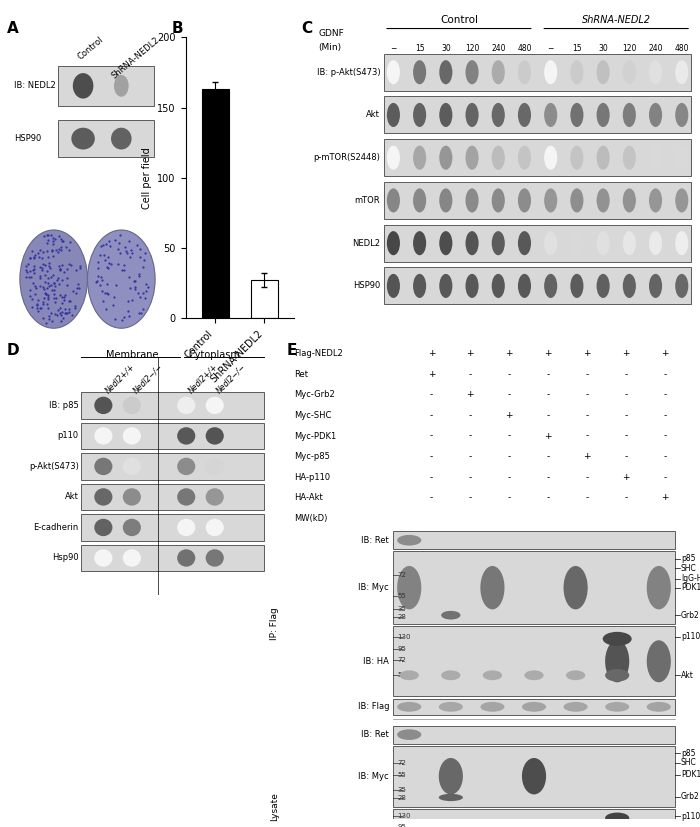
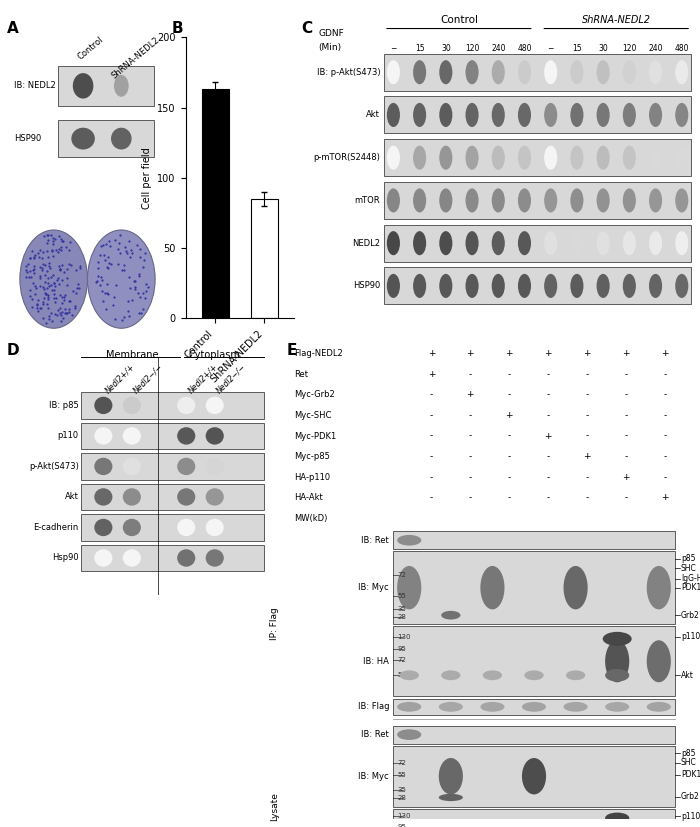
ShRNA-NEDL2: 27 -> 85
